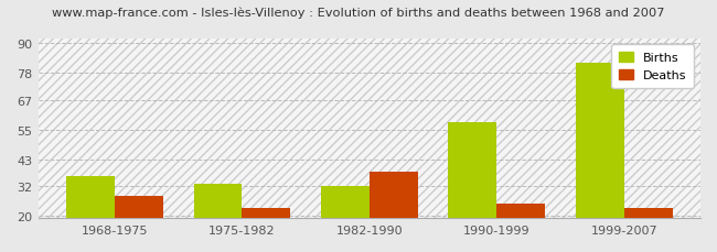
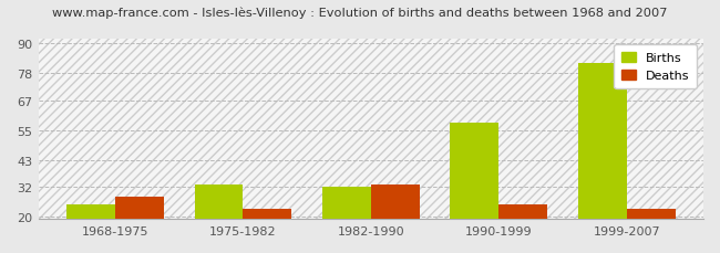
Births/1968-1975: 36 -> 25
Deaths/1982-1990: 38 -> 33
